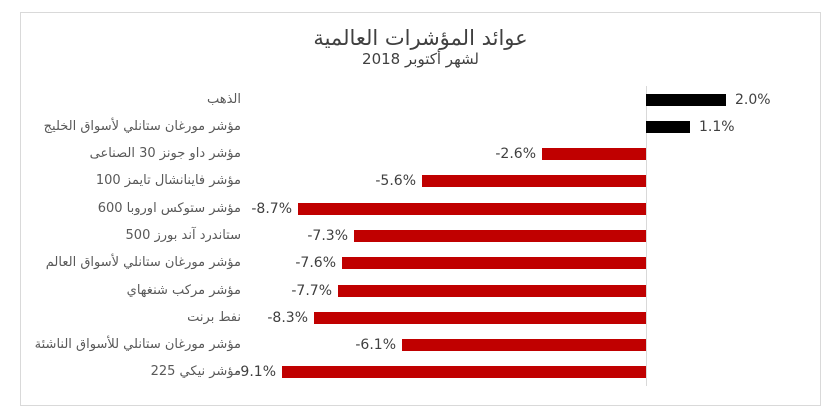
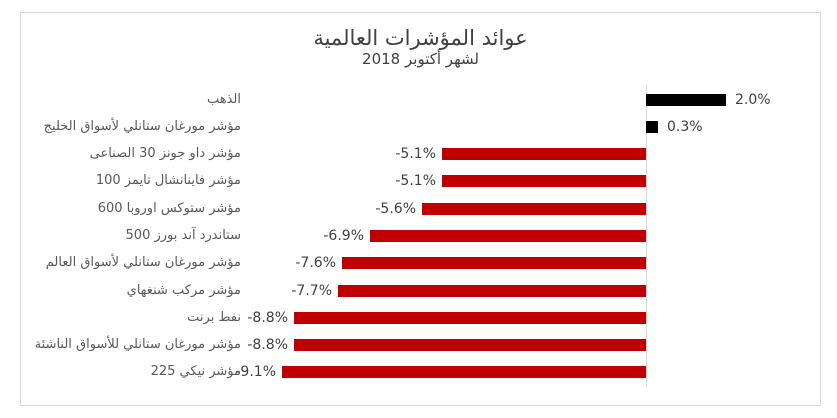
مؤشر مورغان ستانلي لأسواق الخليج: 1.1% -> 0.3%
مؤشر داو جونز 30 الصناعى: -2.6% -> -5.1%
مؤشر فاينانشال تايمز 100: -5.6% -> -5.1%
مؤشر ستوكس اوروبا 600: -8.7% -> -5.6%
ستاندرد آند بورز 500: -7.3% -> -6.9%
نفط برنت: -8.3% -> -8.8%
مؤشر مورغان ستانلي للأسواق الناشئة: -6.1% -> -8.8%
